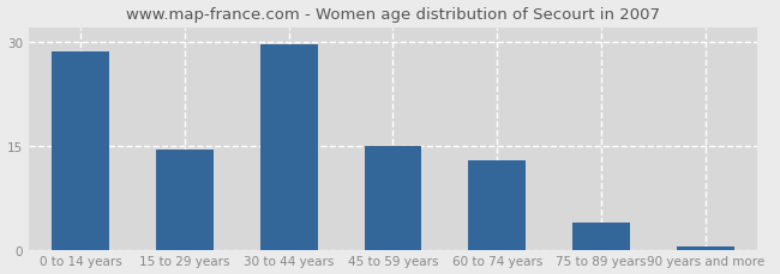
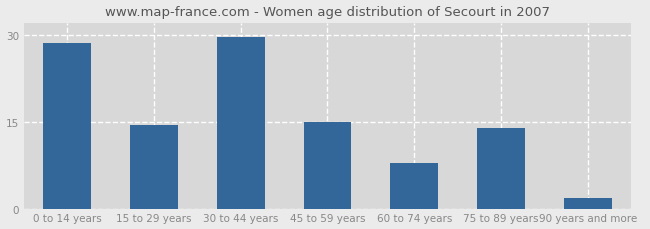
60 to 74 years: 13.0 -> 8.0
75 to 89 years: 4.0 -> 14.0
90 years and more: 0.5 -> 2.0
